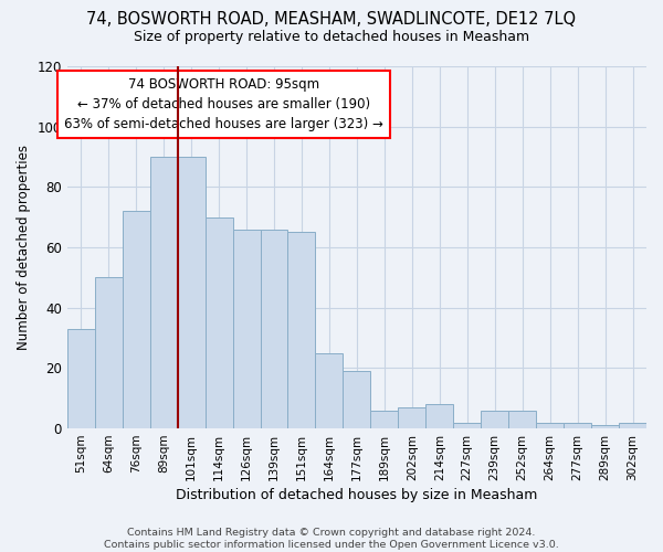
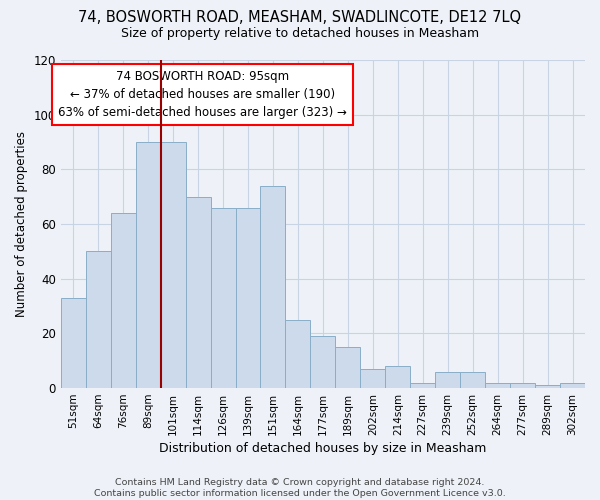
76sqm: 72 -> 64
151sqm: 65 -> 74
189sqm: 6 -> 15
